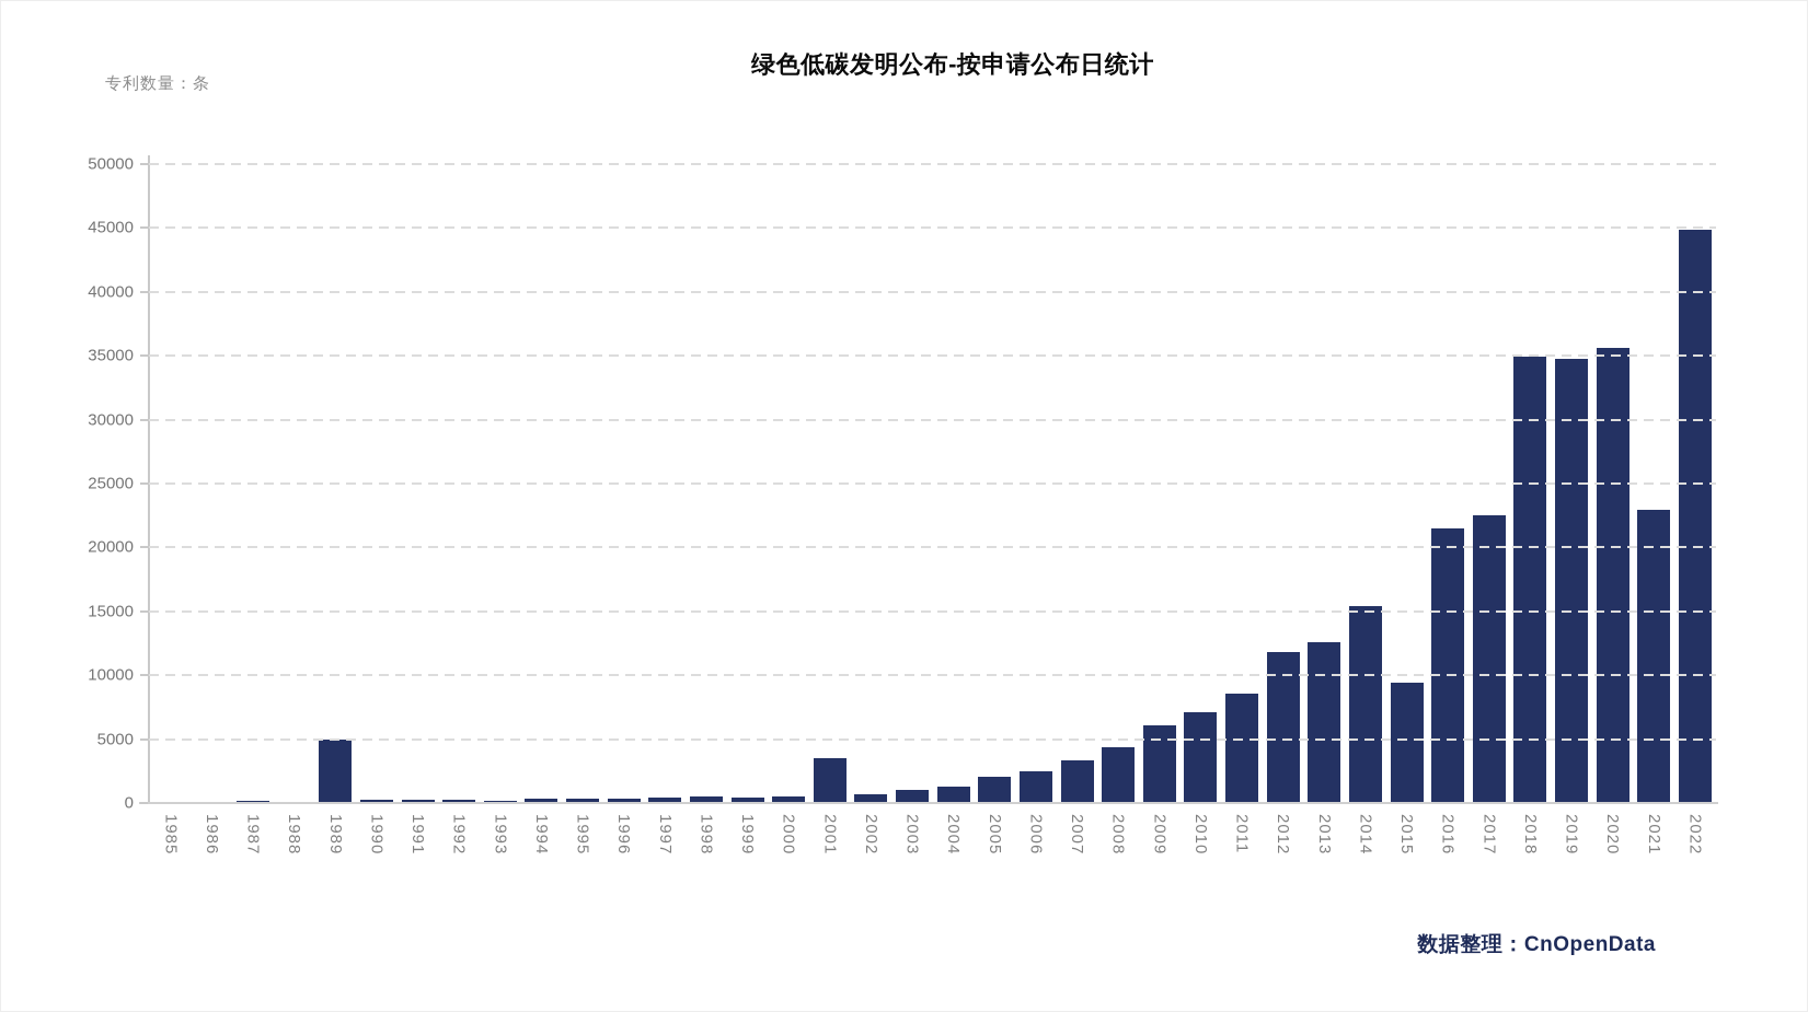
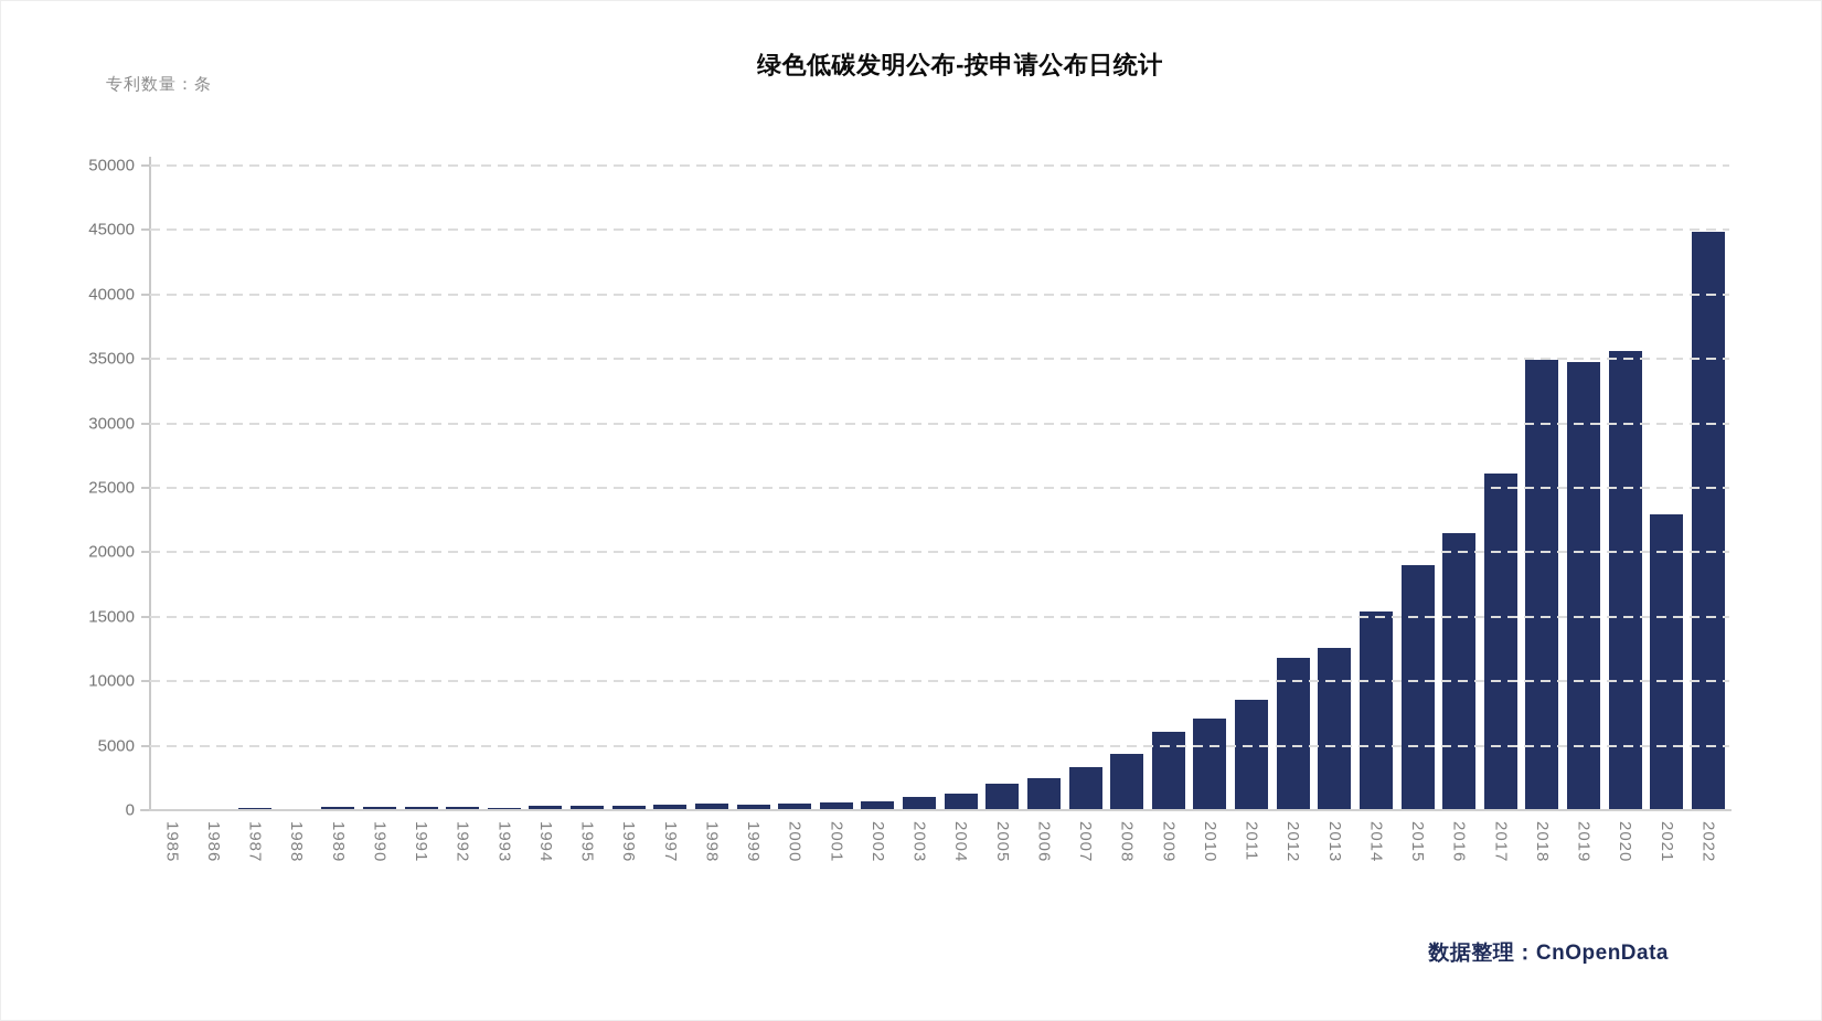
1989: 5000 -> 200
2001: 3500 -> 600
2015: 9400 -> 19000
2017: 22500 -> 26100
